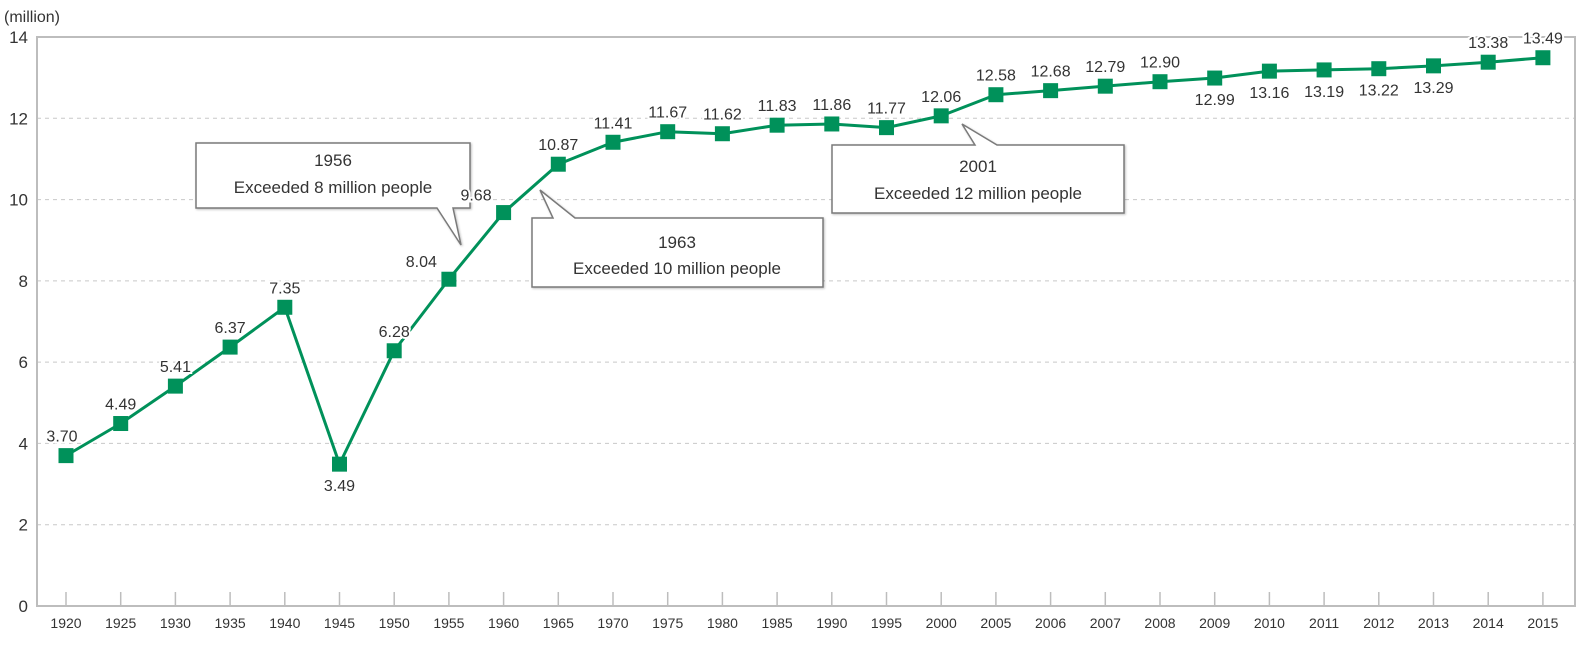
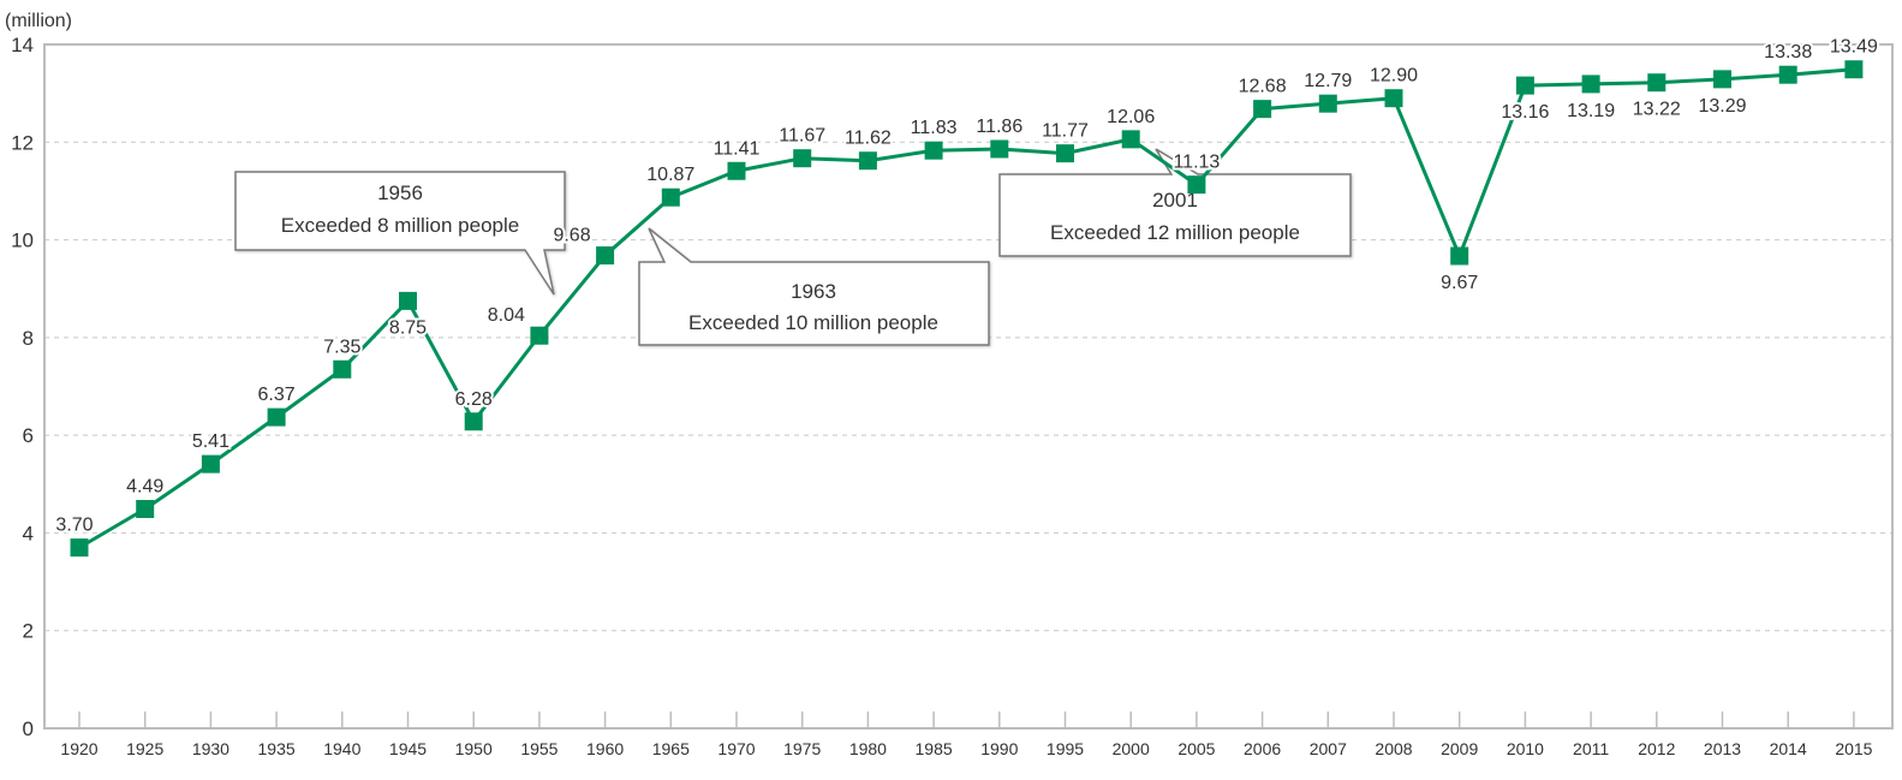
1945: 3.49 -> 8.75
2005: 12.58 -> 11.13
2009: 12.99 -> 9.67
